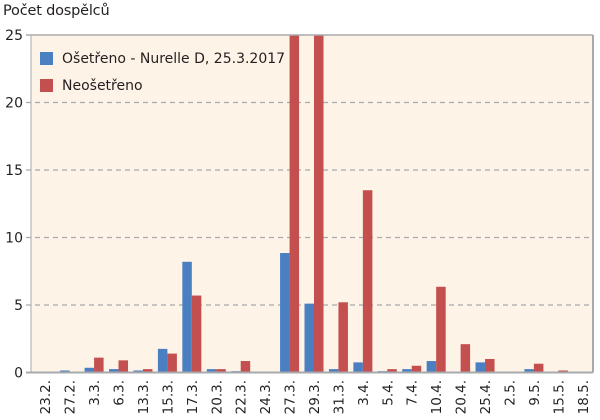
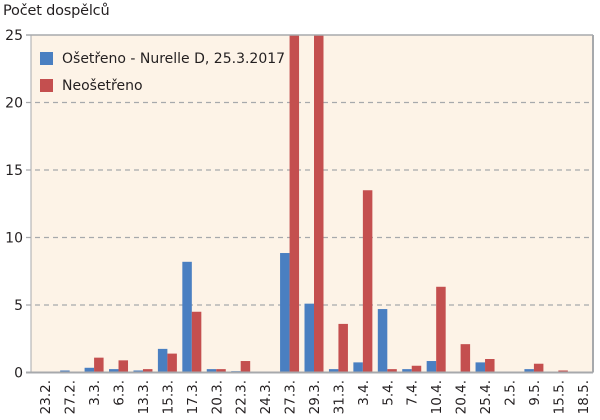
Neošetřeno/17.3.: 5.7 -> 4.5
Neošetřeno/31.3.: 5.2 -> 3.6
Ošetřeno - Nurelle D, 25.3.2017/5.4.: 0.1 -> 4.7
